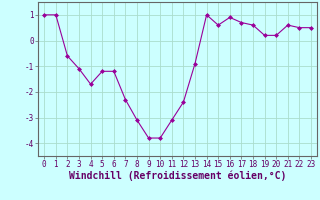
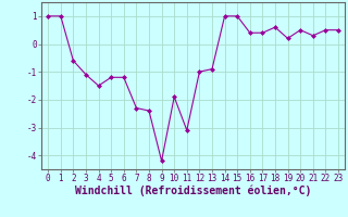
4: -1.7 -> -1.5
8: -3.1 -> -2.4
9: -3.8 -> -4.2
10: -3.8 -> -1.9
12: -2.4 -> -1.0
15: 0.6 -> 1.0
16: 0.9 -> 0.4
17: 0.7 -> 0.4
20: 0.2 -> 0.5
21: 0.6 -> 0.3
